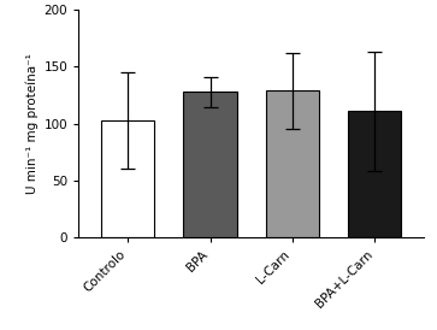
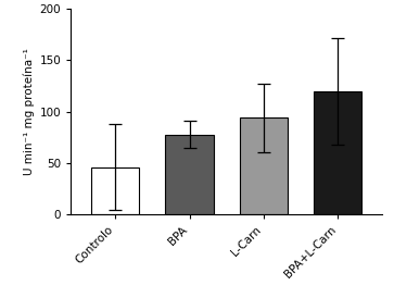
Controlo: 103 -> 46
BPA: 128 -> 78
L-Carn: 129 -> 94
BPA+L-Carn: 111 -> 120
